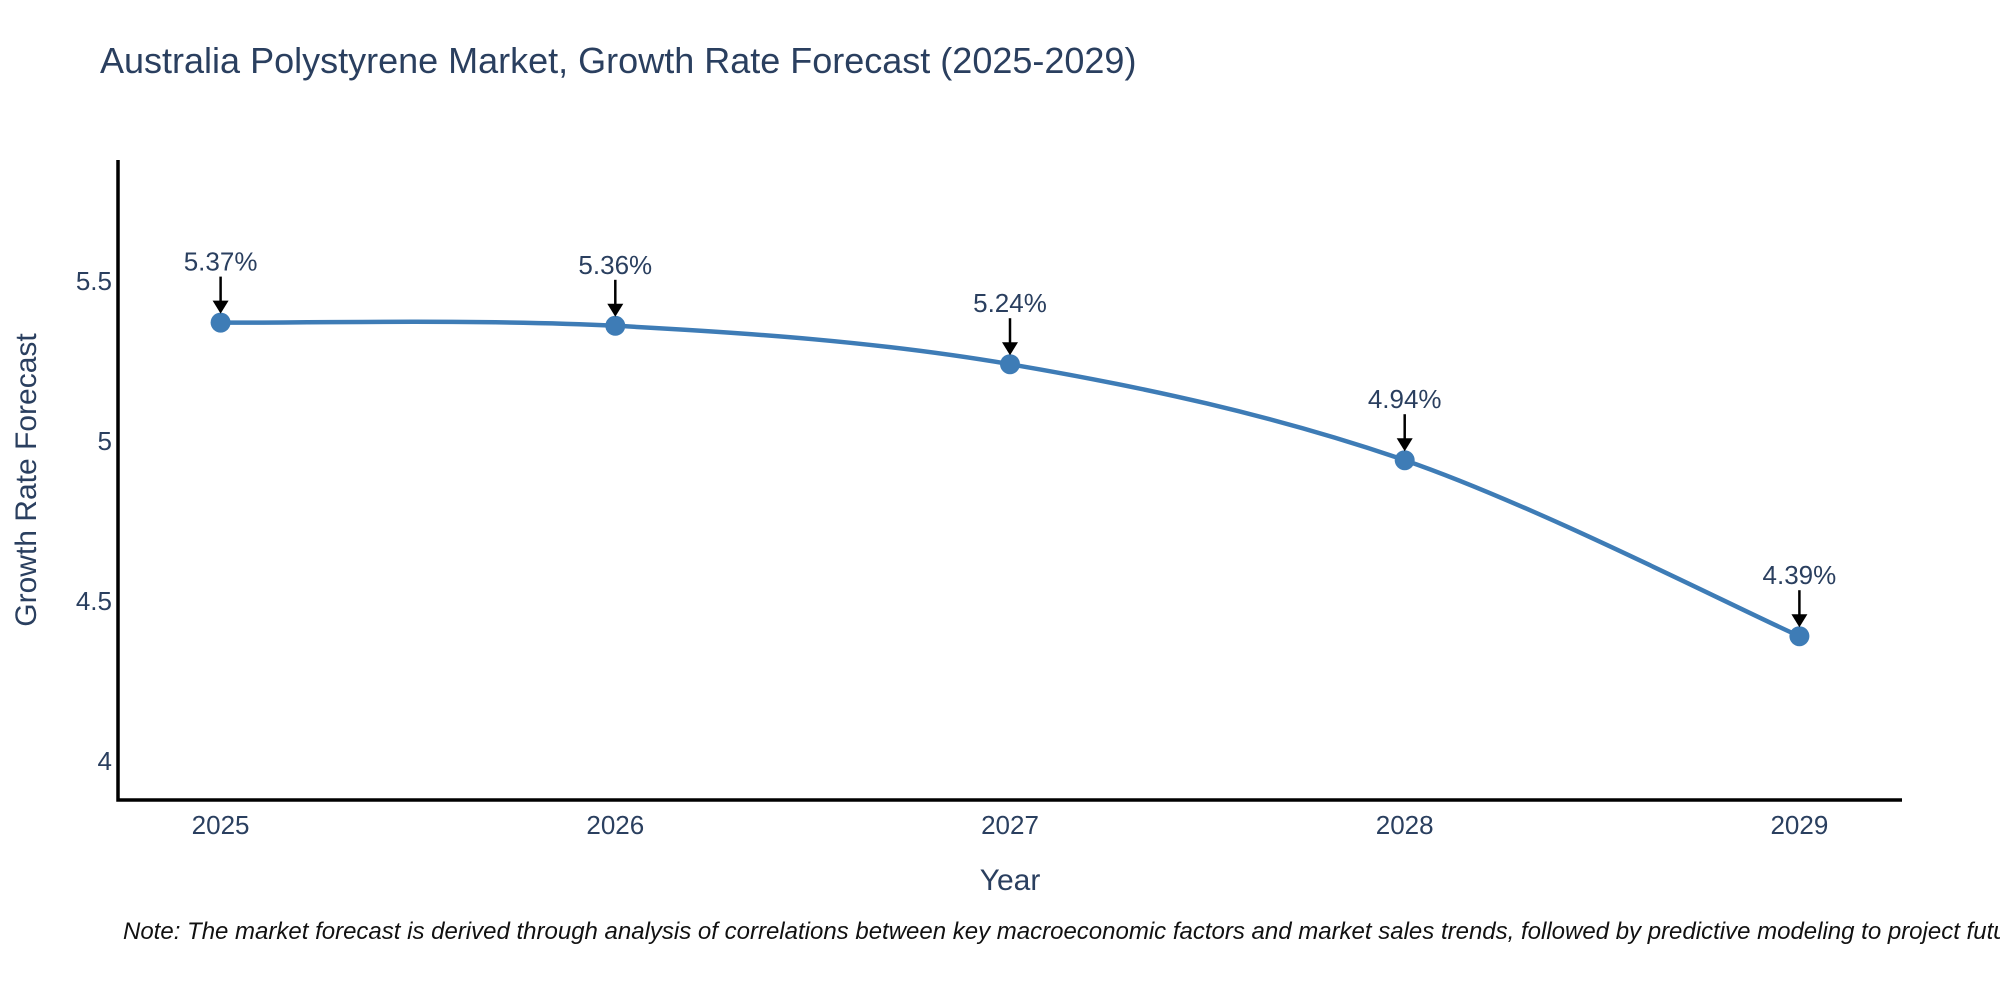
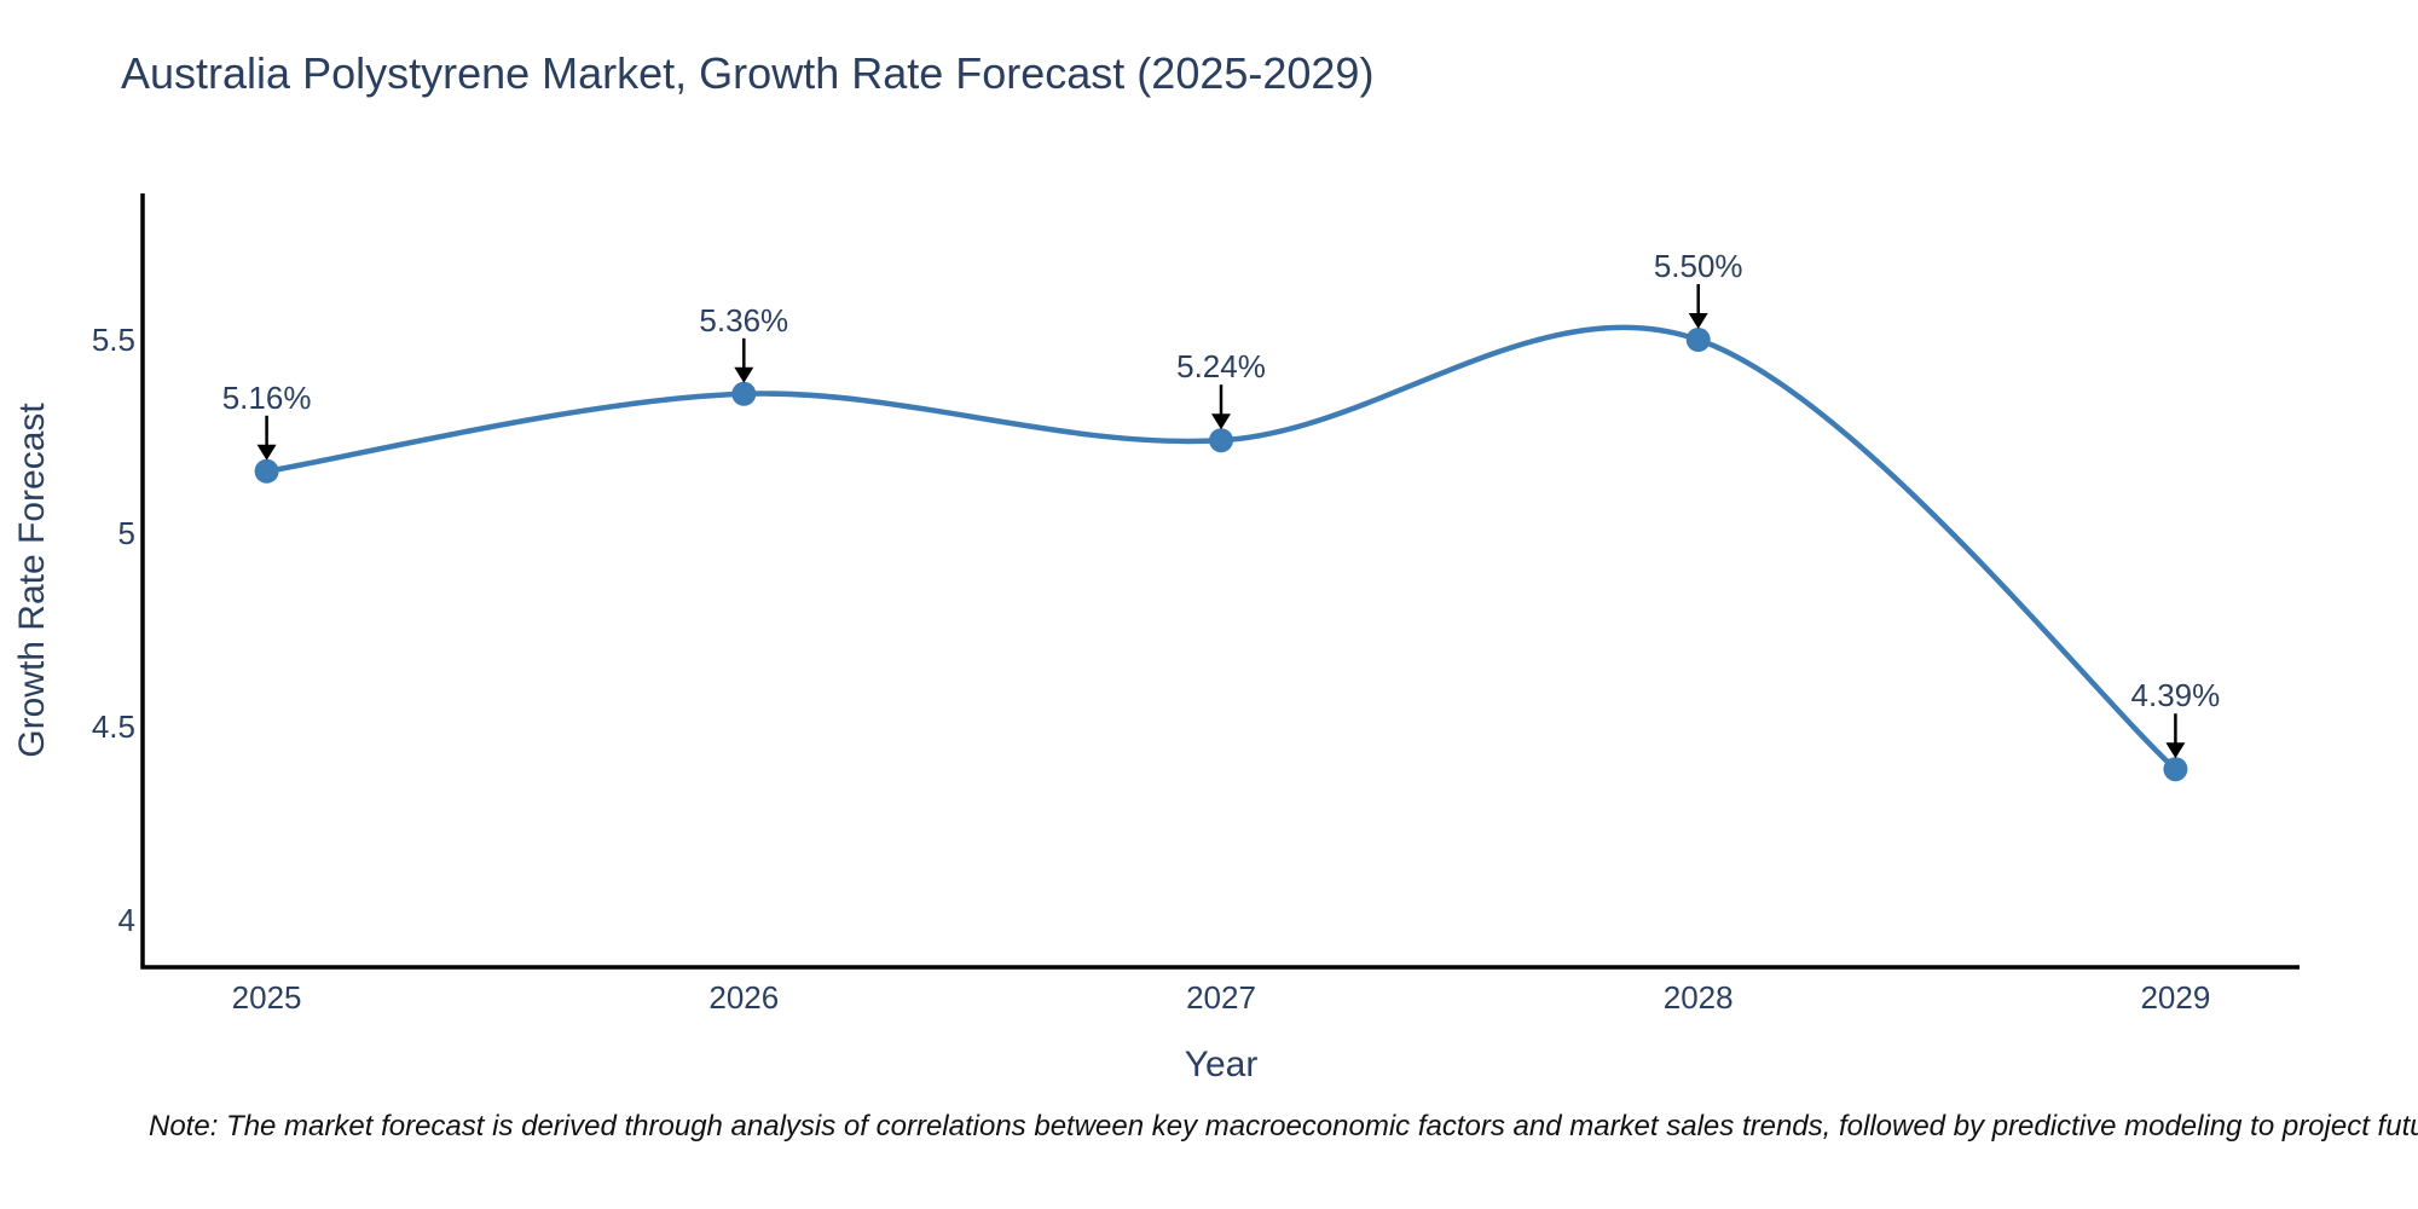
2025: 5.37% -> 5.16%
2028: 4.94% -> 5.50%
